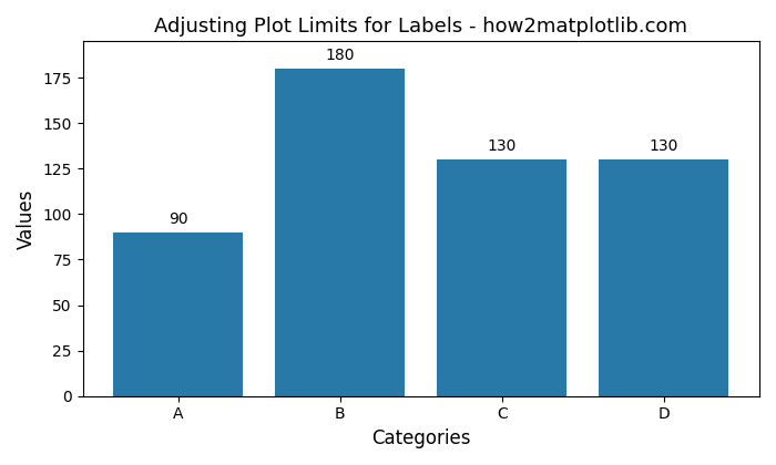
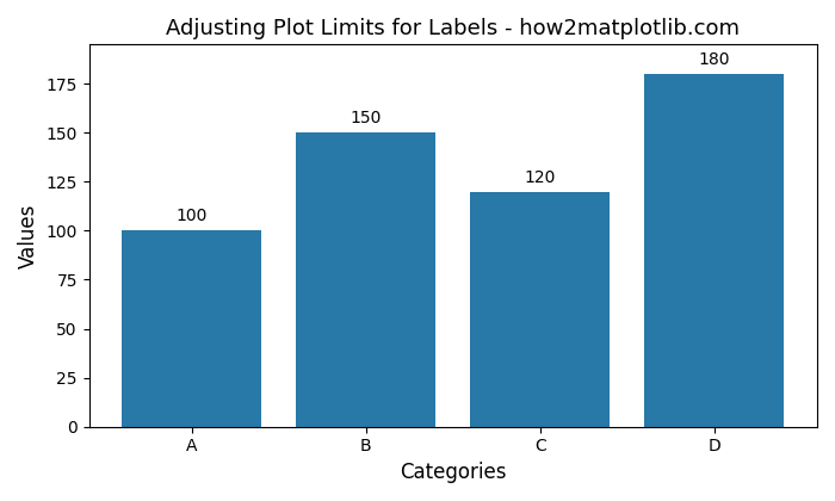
A: 90 -> 100
B: 180 -> 150
C: 130 -> 120
D: 130 -> 180
